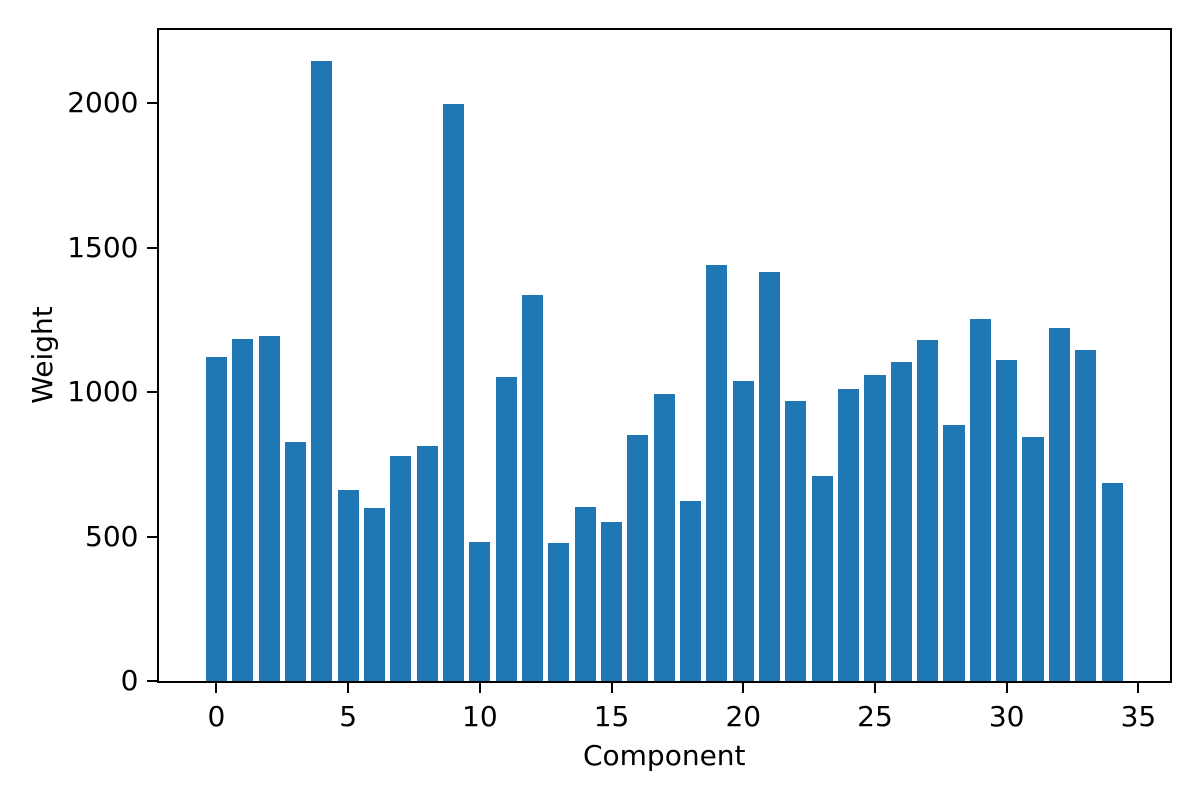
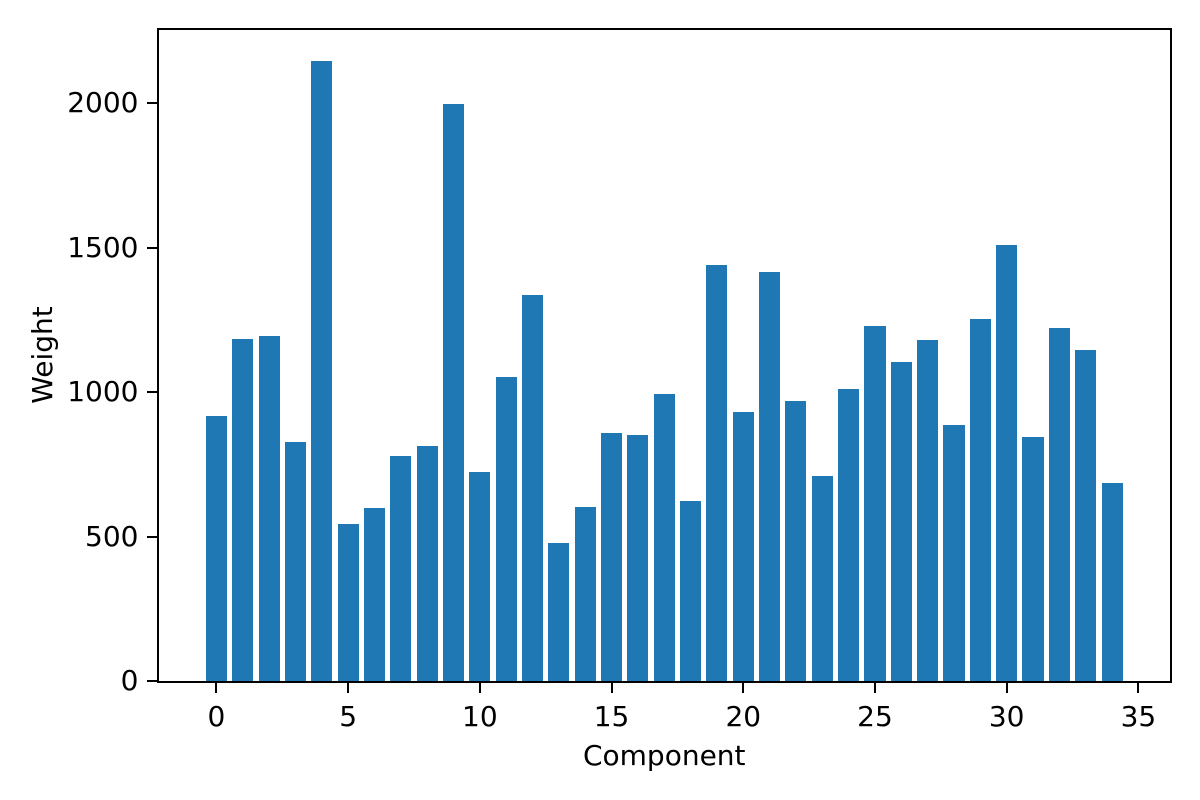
0: 1120 -> 920
5: 660 -> 540
10: 480 -> 720
15: 550 -> 860
20: 1040 -> 930
25: 1060 -> 1230
30: 1110 -> 1510
